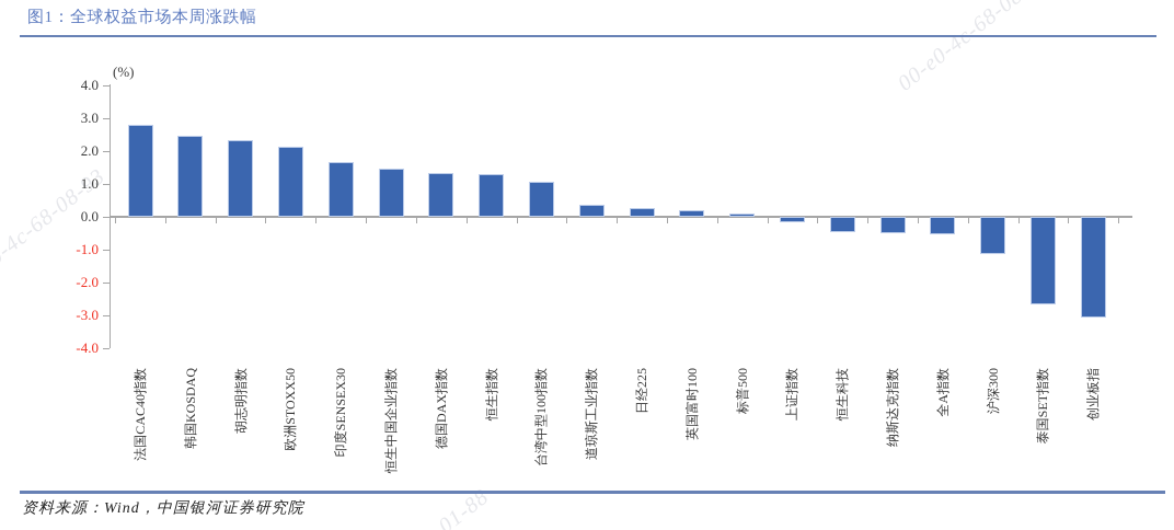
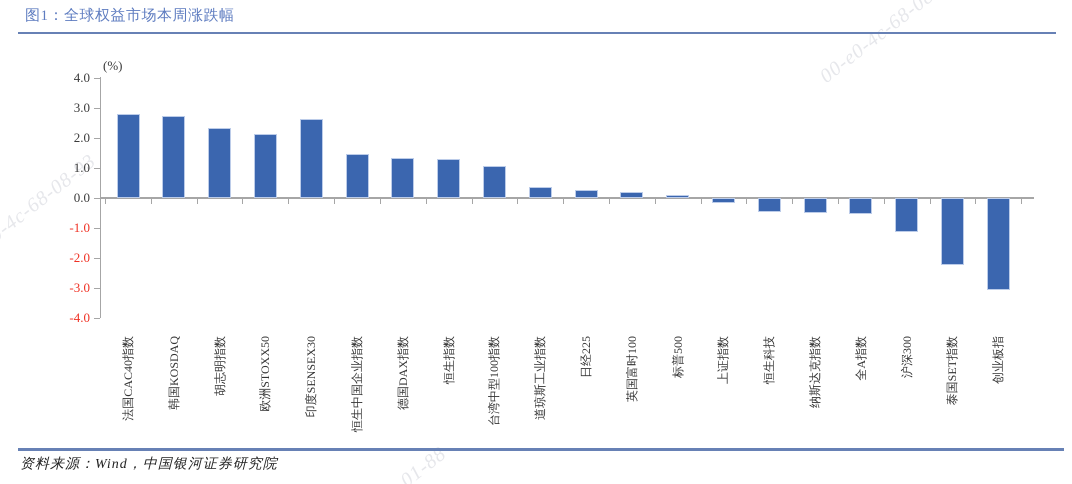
韩国KOSDAQ: 2.4 -> 2.7
印度SENSEX30: 1.6 -> 2.6
泰国SET指数: -2.6 -> -2.2
